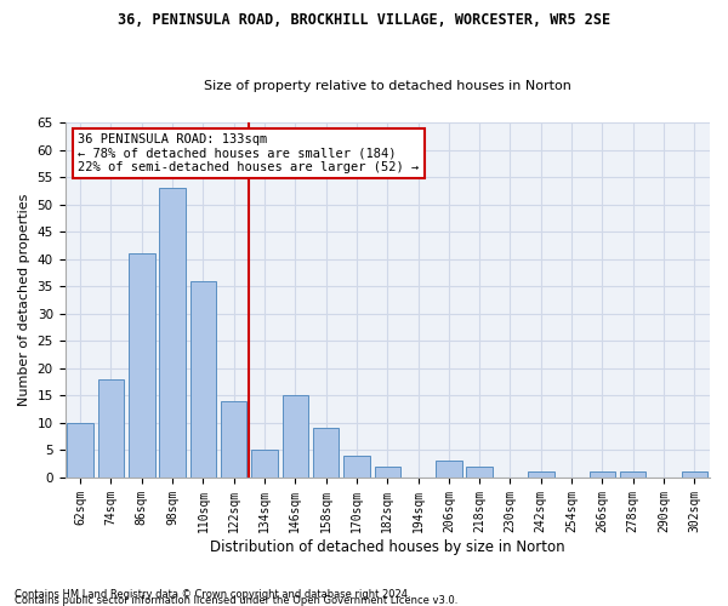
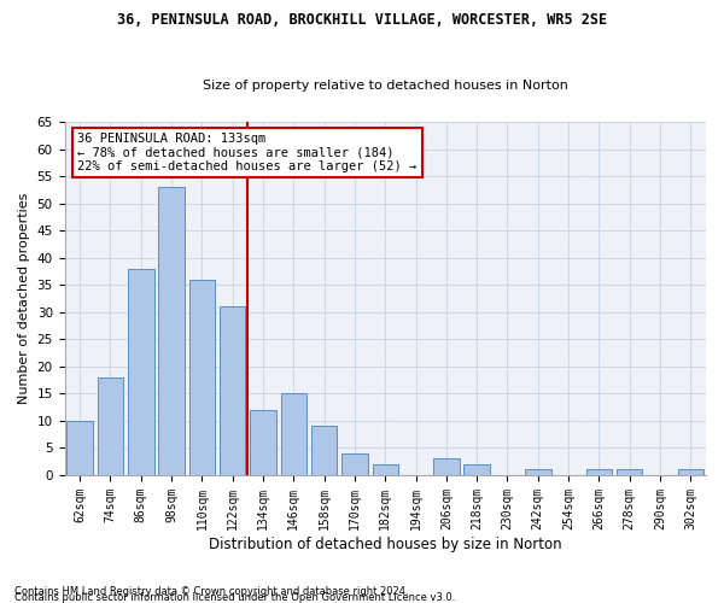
86sqm: 41 -> 38
122sqm: 14 -> 31
134sqm: 5 -> 12
